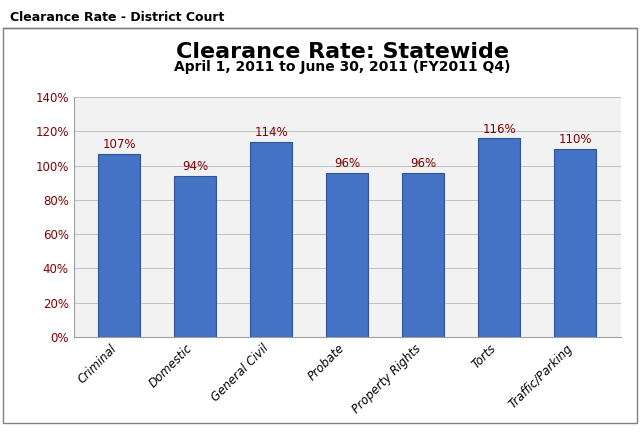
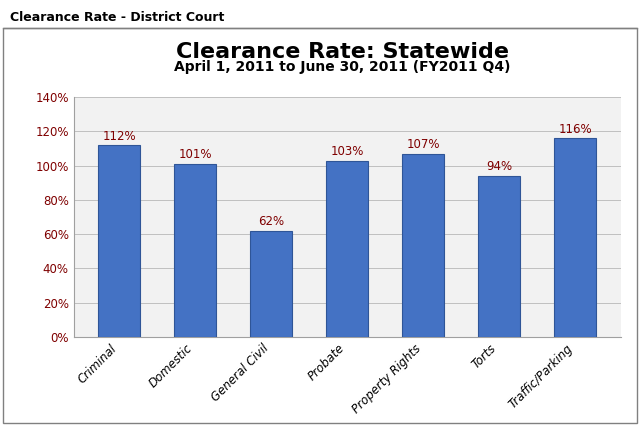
Criminal: 107% -> 112%
Domestic: 94% -> 101%
General Civil: 114% -> 62%
Probate: 96% -> 103%
Property Rights: 96% -> 107%
Torts: 116% -> 94%
Traffic/Parking: 110% -> 116%
